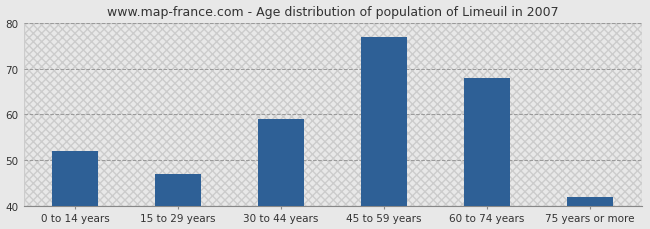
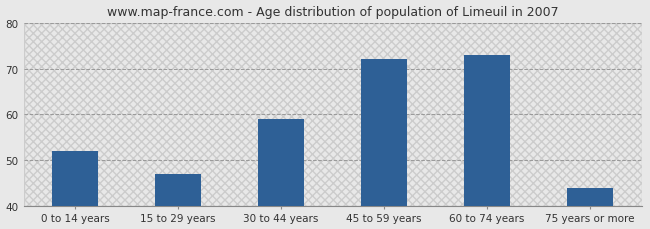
45 to 59 years: 77 -> 72
60 to 74 years: 68 -> 73
75 years or more: 42 -> 44
